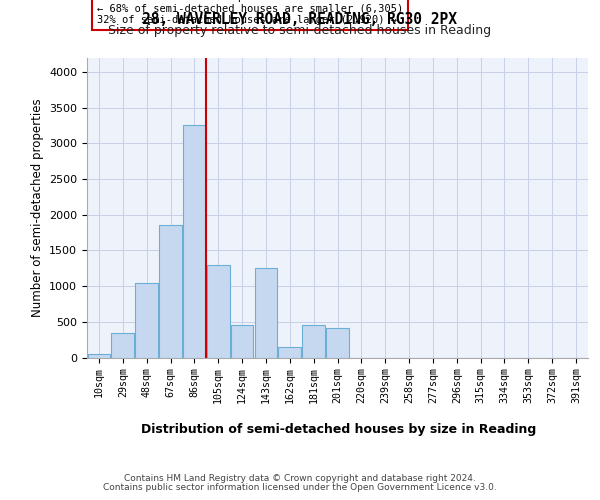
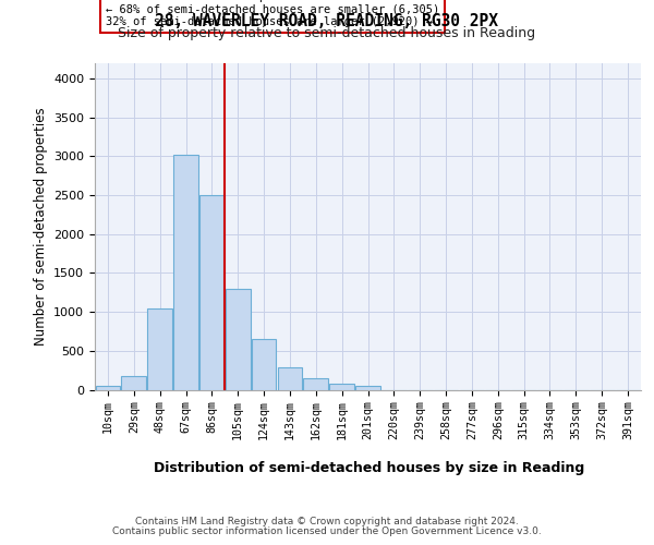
29sqm: 340 -> 170
67sqm: 1860 -> 3020
86sqm: 3260 -> 2500
124sqm: 460 -> 650
143sqm: 1260 -> 290
181sqm: 460 -> 80
201sqm: 420 -> 50
